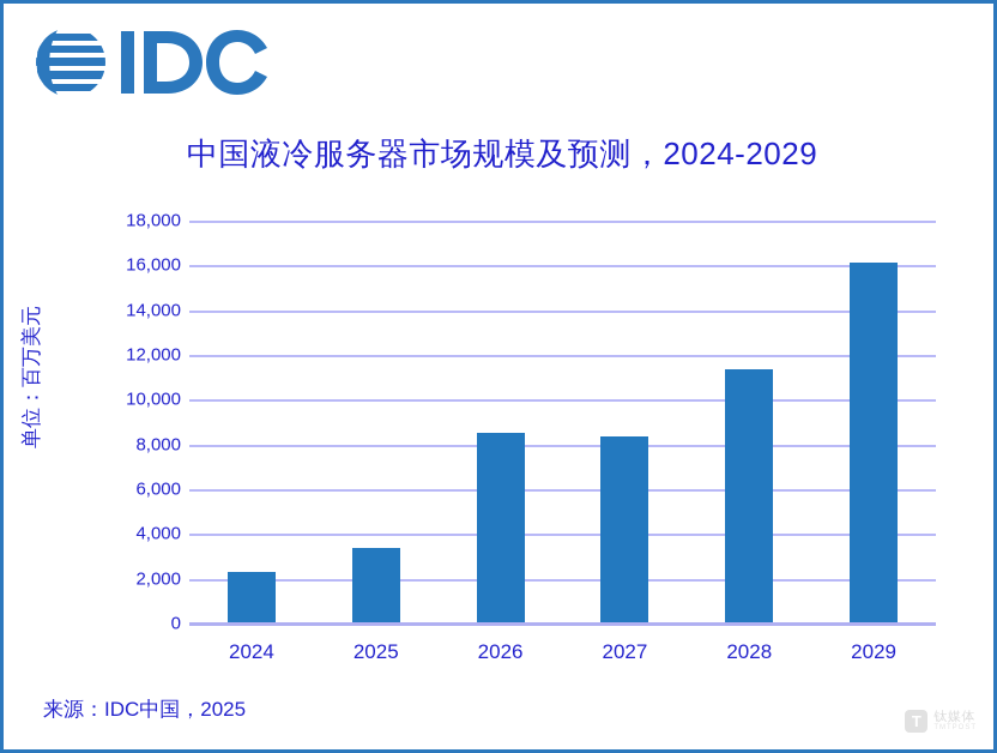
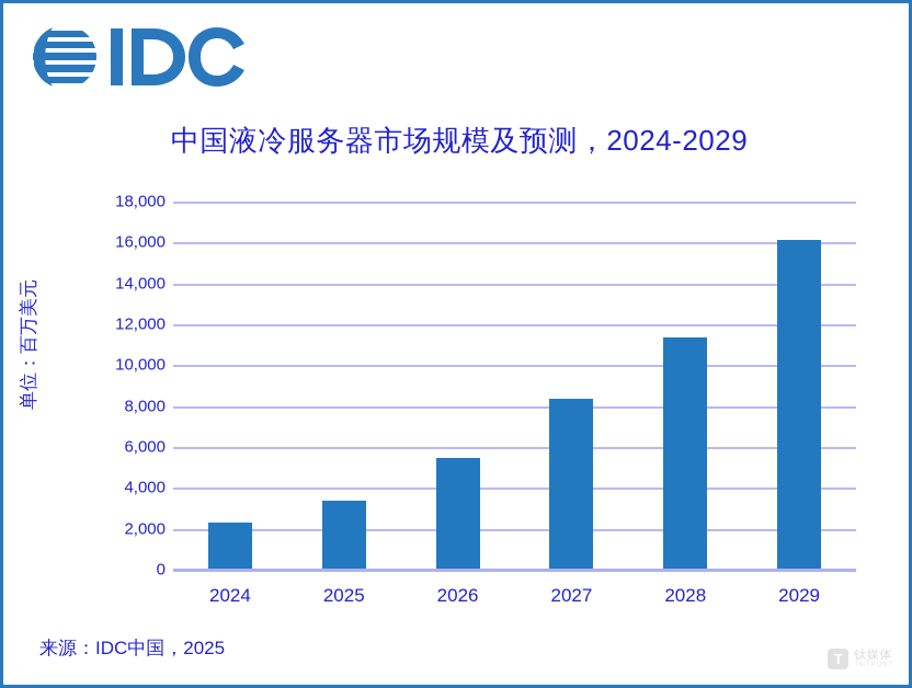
2026: 8500 -> 5400
